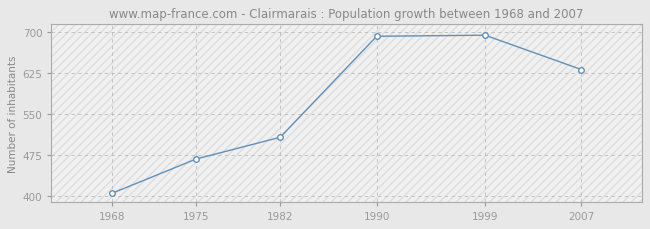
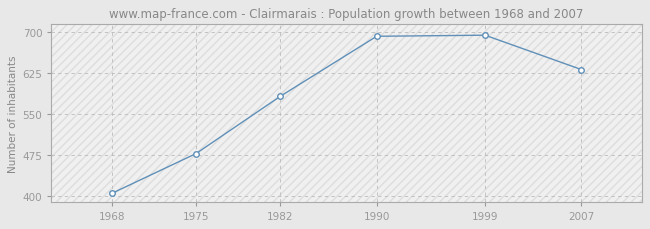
1975: 468 -> 478
1982: 508 -> 583
